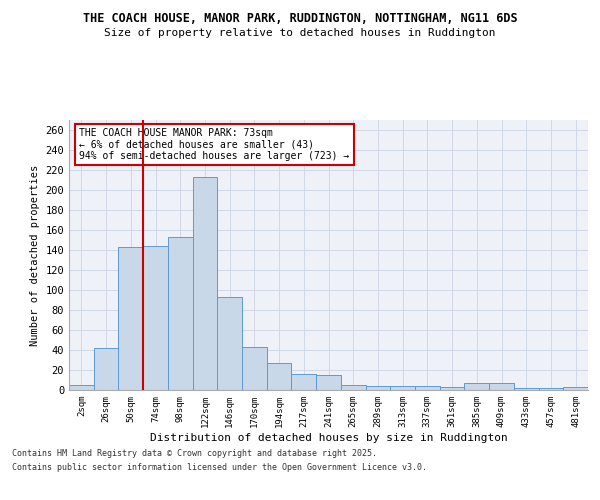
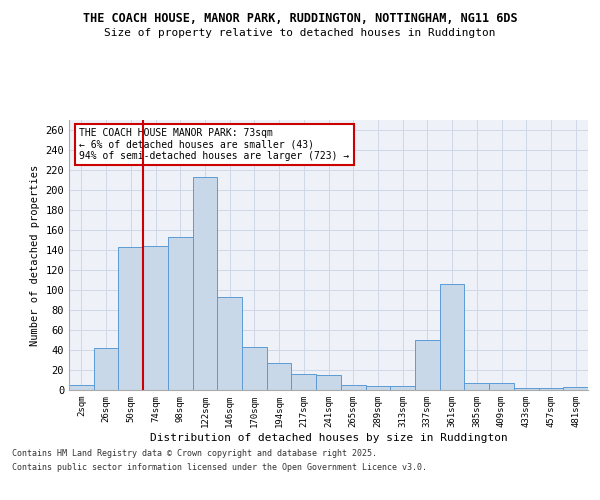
337sqm: 4 -> 50
361sqm: 3 -> 106
